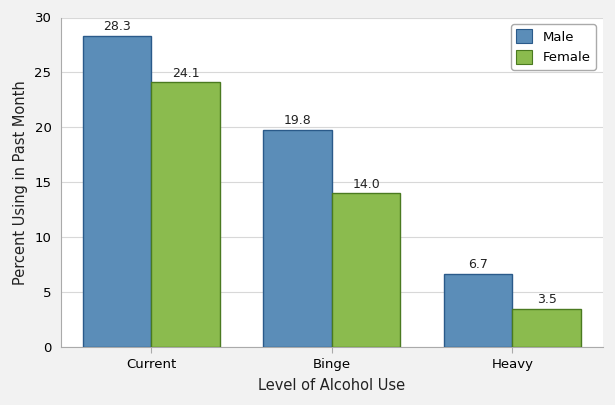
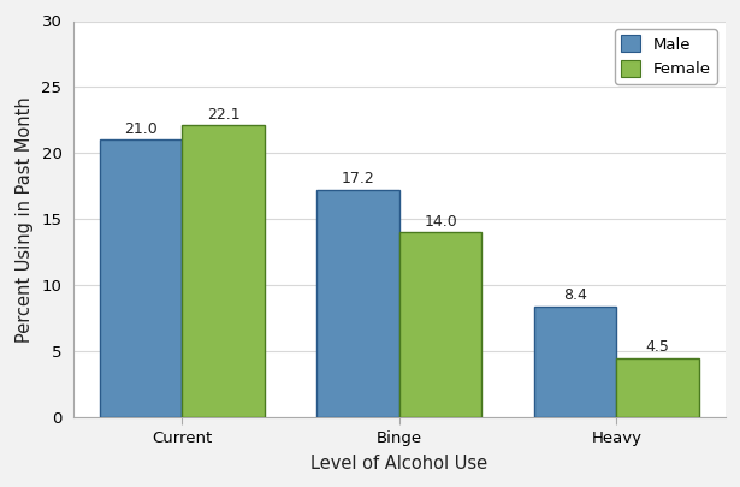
Male/Current: 28.3 -> 21.0
Female/Current: 24.1 -> 22.1
Male/Binge: 19.8 -> 17.2
Male/Heavy: 6.7 -> 8.4
Female/Heavy: 3.5 -> 4.5
